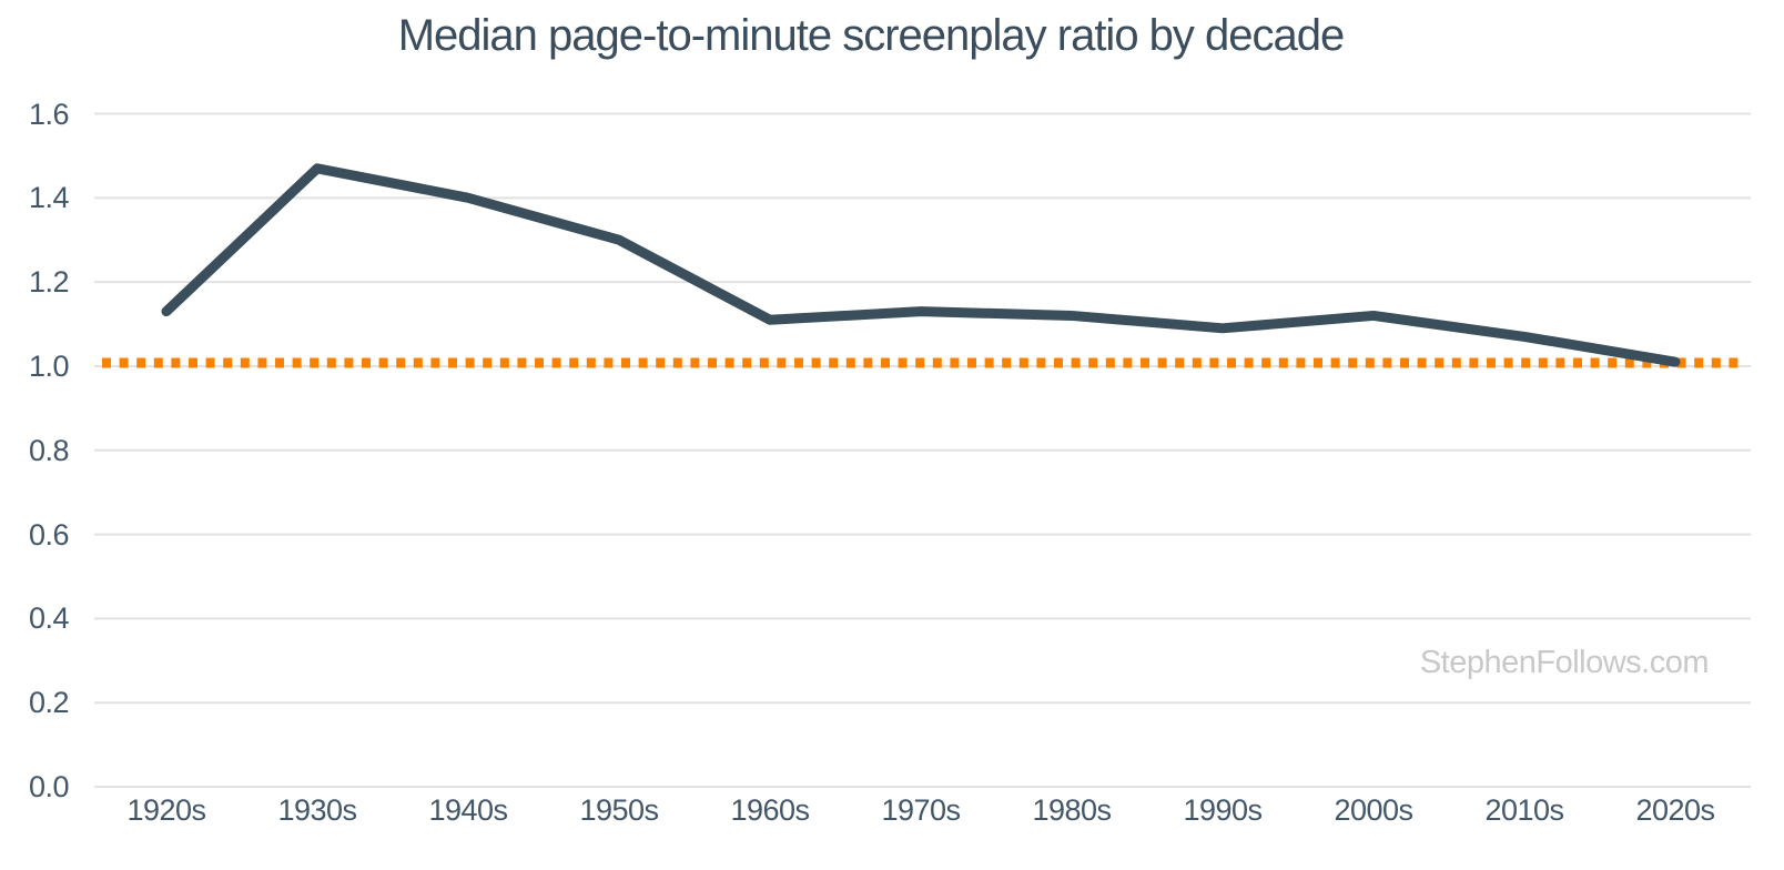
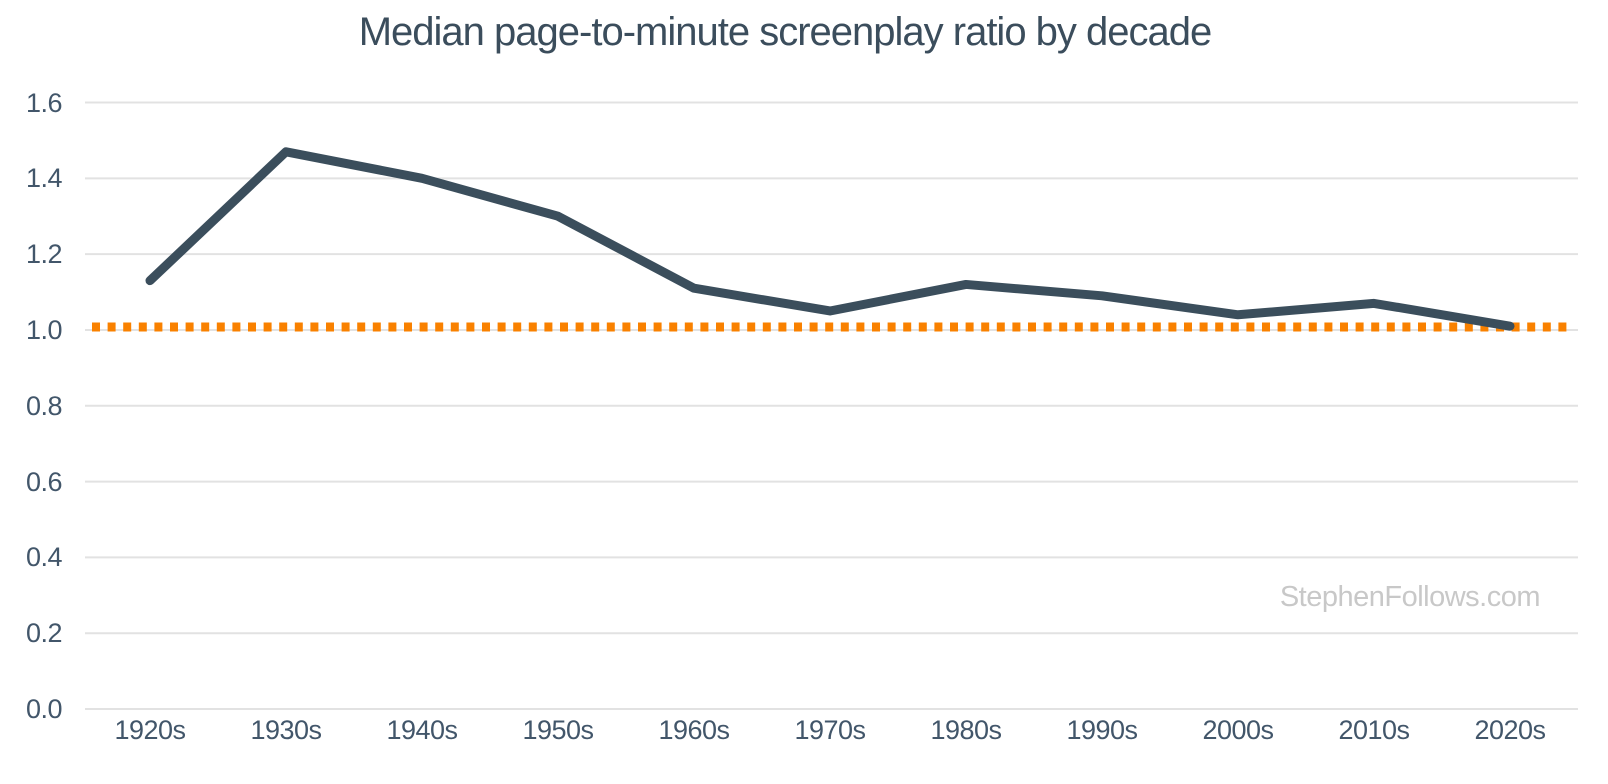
1970s: 1.13 -> 1.05
2000s: 1.12 -> 1.04
